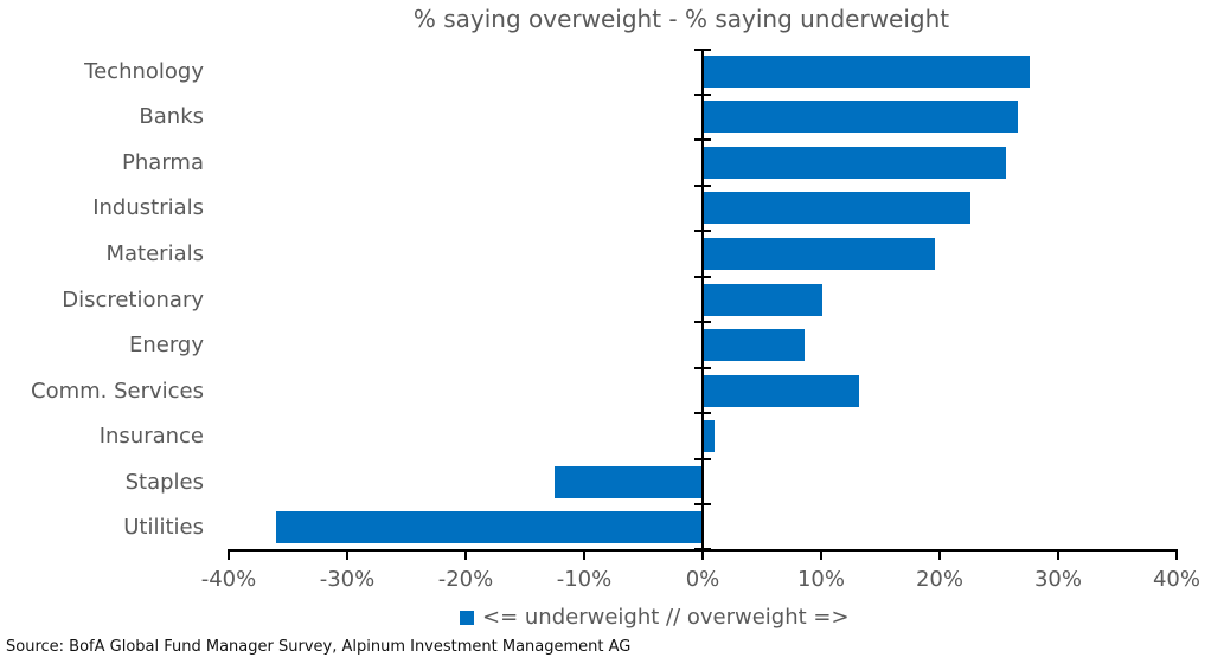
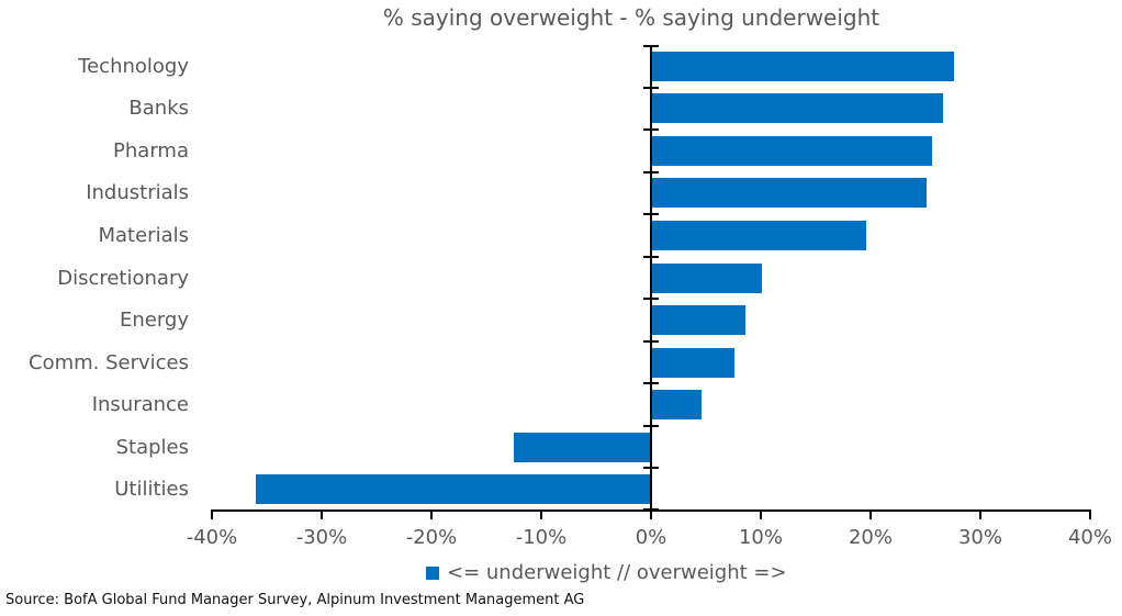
Industrials: 22.5% -> 25.0%
Comm. Services: 13.1% -> 7.5%
Insurance: 0.9% -> 4.5%
